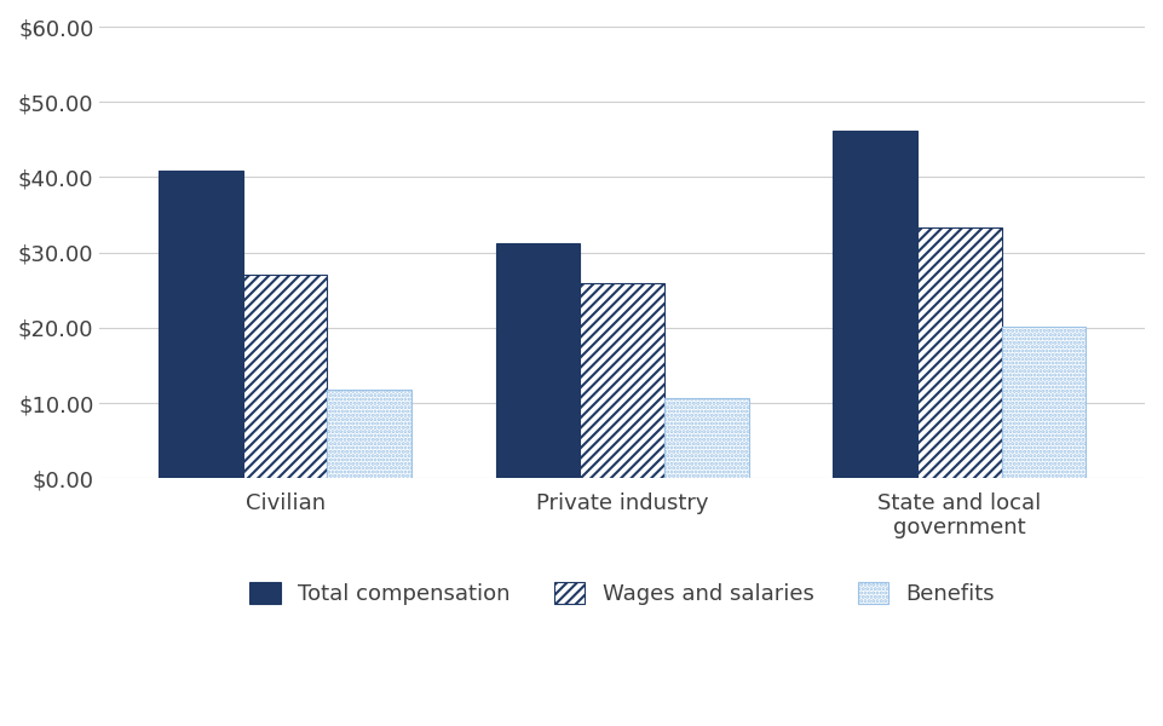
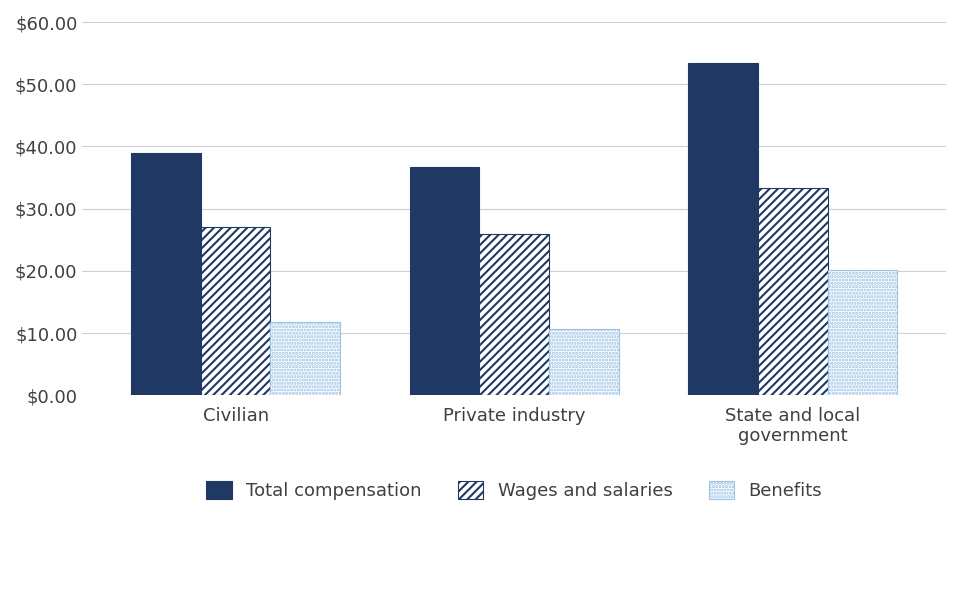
Total compensation/Civilian: $40.8 -> $38.9
Total compensation/Private industry: $31.2 -> $36.6
Total compensation/State and local government: $46.2 -> $53.4
